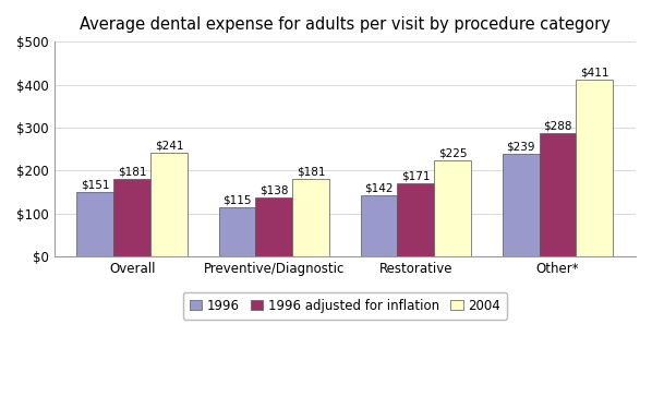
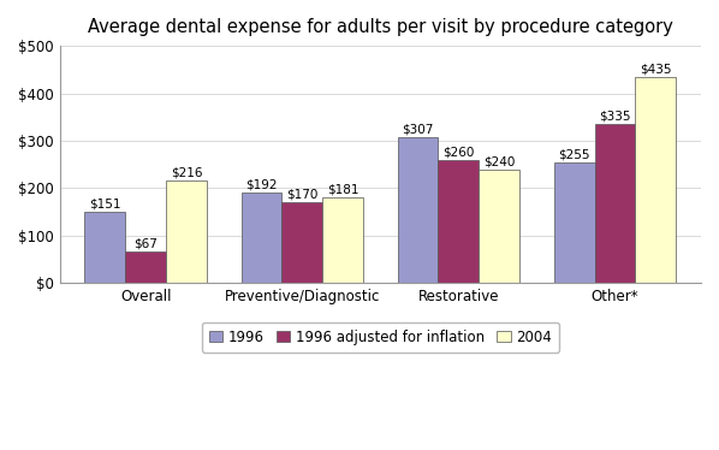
1996 adjusted for inflation/Overall: $181 -> $67
2004/Overall: $241 -> $216
1996/Preventive/Diagnostic: $115 -> $192
1996 adjusted for inflation/Preventive/Diagnostic: $138 -> $170
1996/Restorative: $142 -> $307
1996 adjusted for inflation/Restorative: $171 -> $260
2004/Restorative: $225 -> $240
1996/Other*: $239 -> $255
1996 adjusted for inflation/Other*: $288 -> $335
2004/Other*: $411 -> $435
